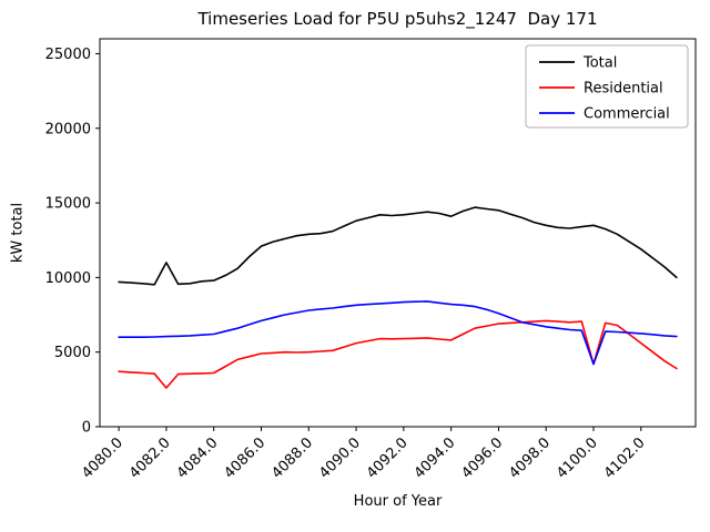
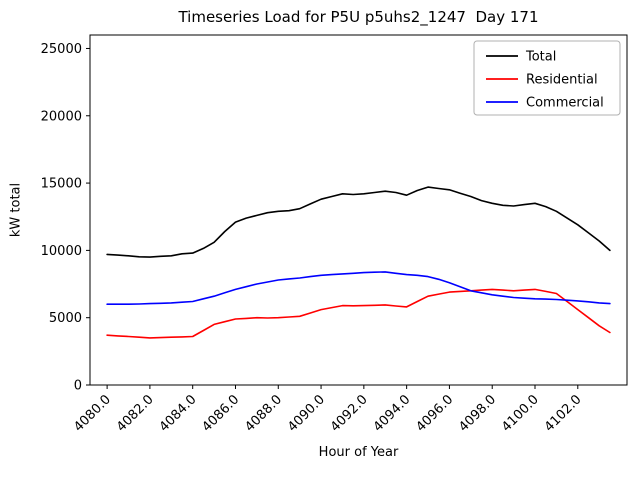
Total/4082.0: 11000 -> 9500
Residential/4082.0: 2600 -> 3500
Residential/4100.0: 4200 -> 7100
Commercial/4100.0: 4200 -> 6400
